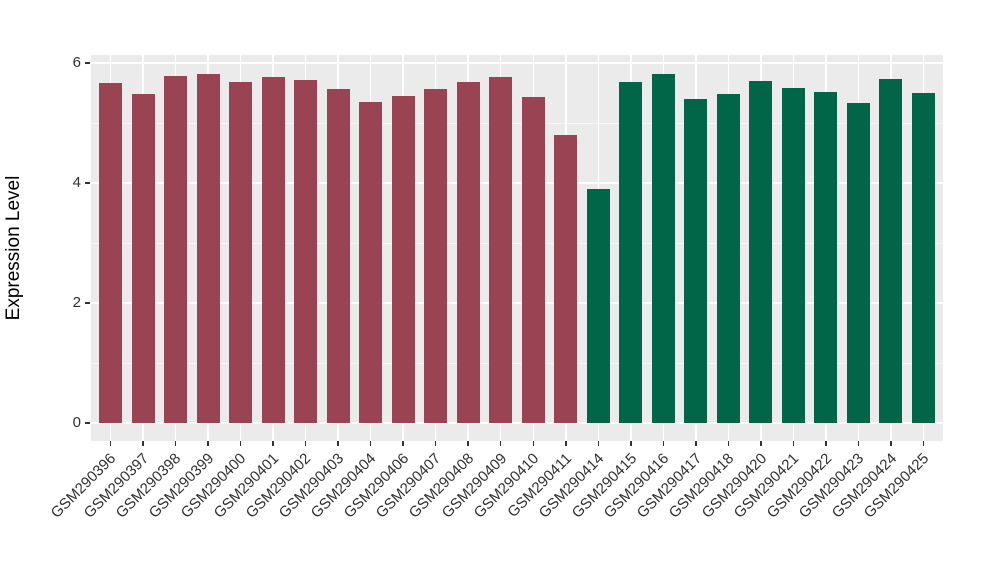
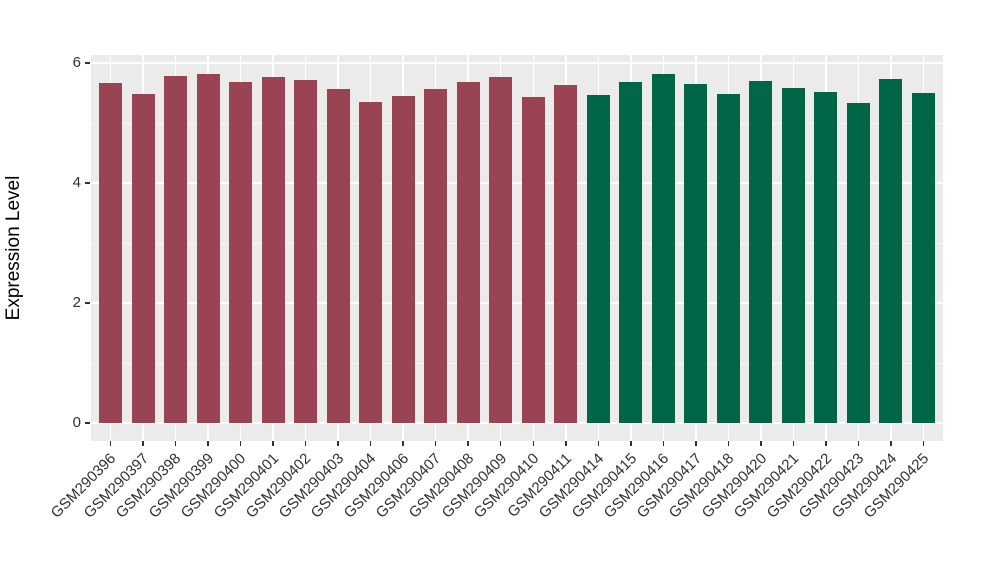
GSM290411: 4.8 -> 5.6
GSM290414: 3.9 -> 5.5
GSM290417: 5.4 -> 5.7
